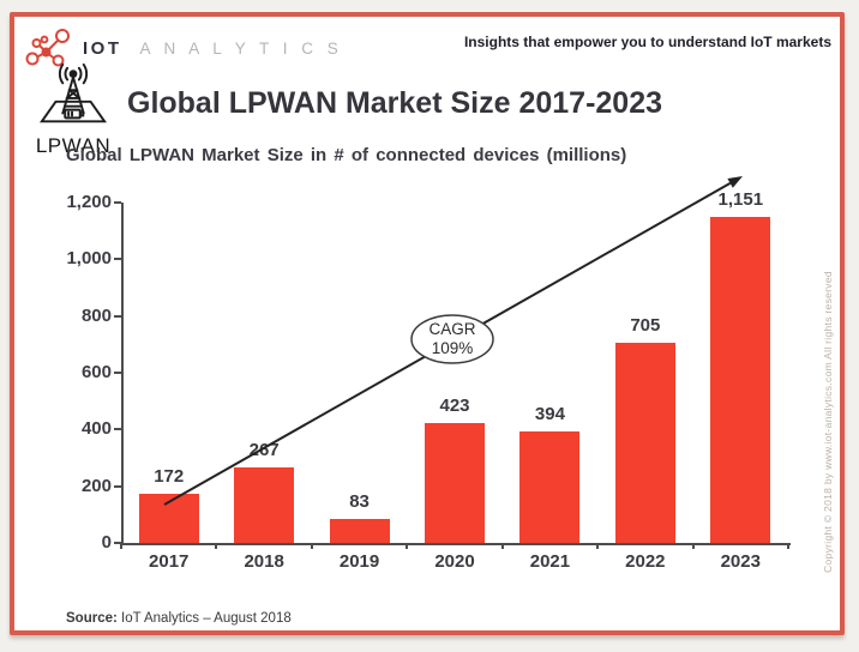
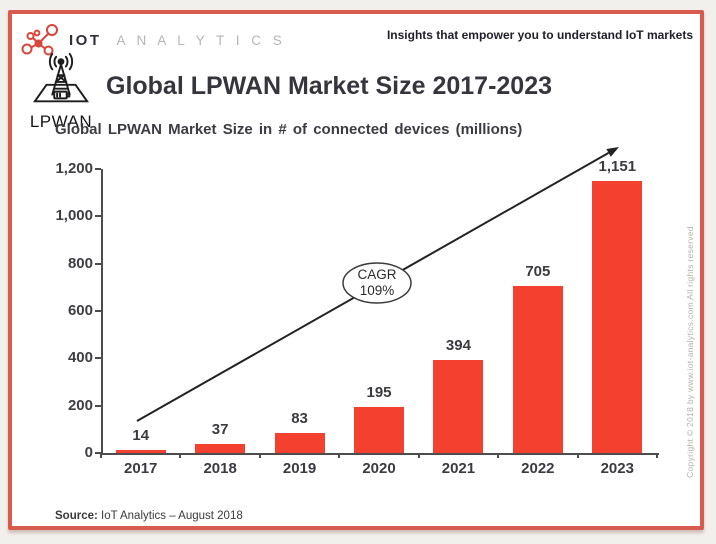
2017: 172 -> 14
2018: 267 -> 37
2020: 423 -> 195
